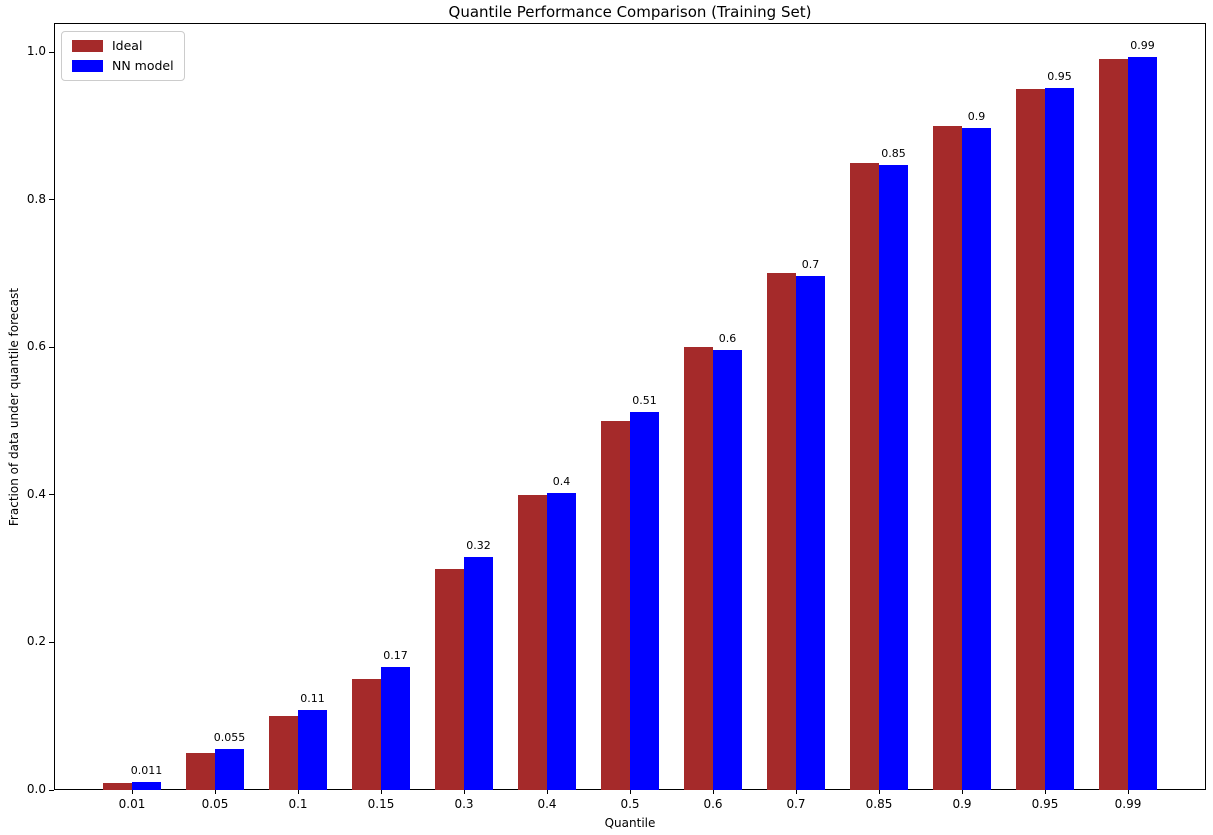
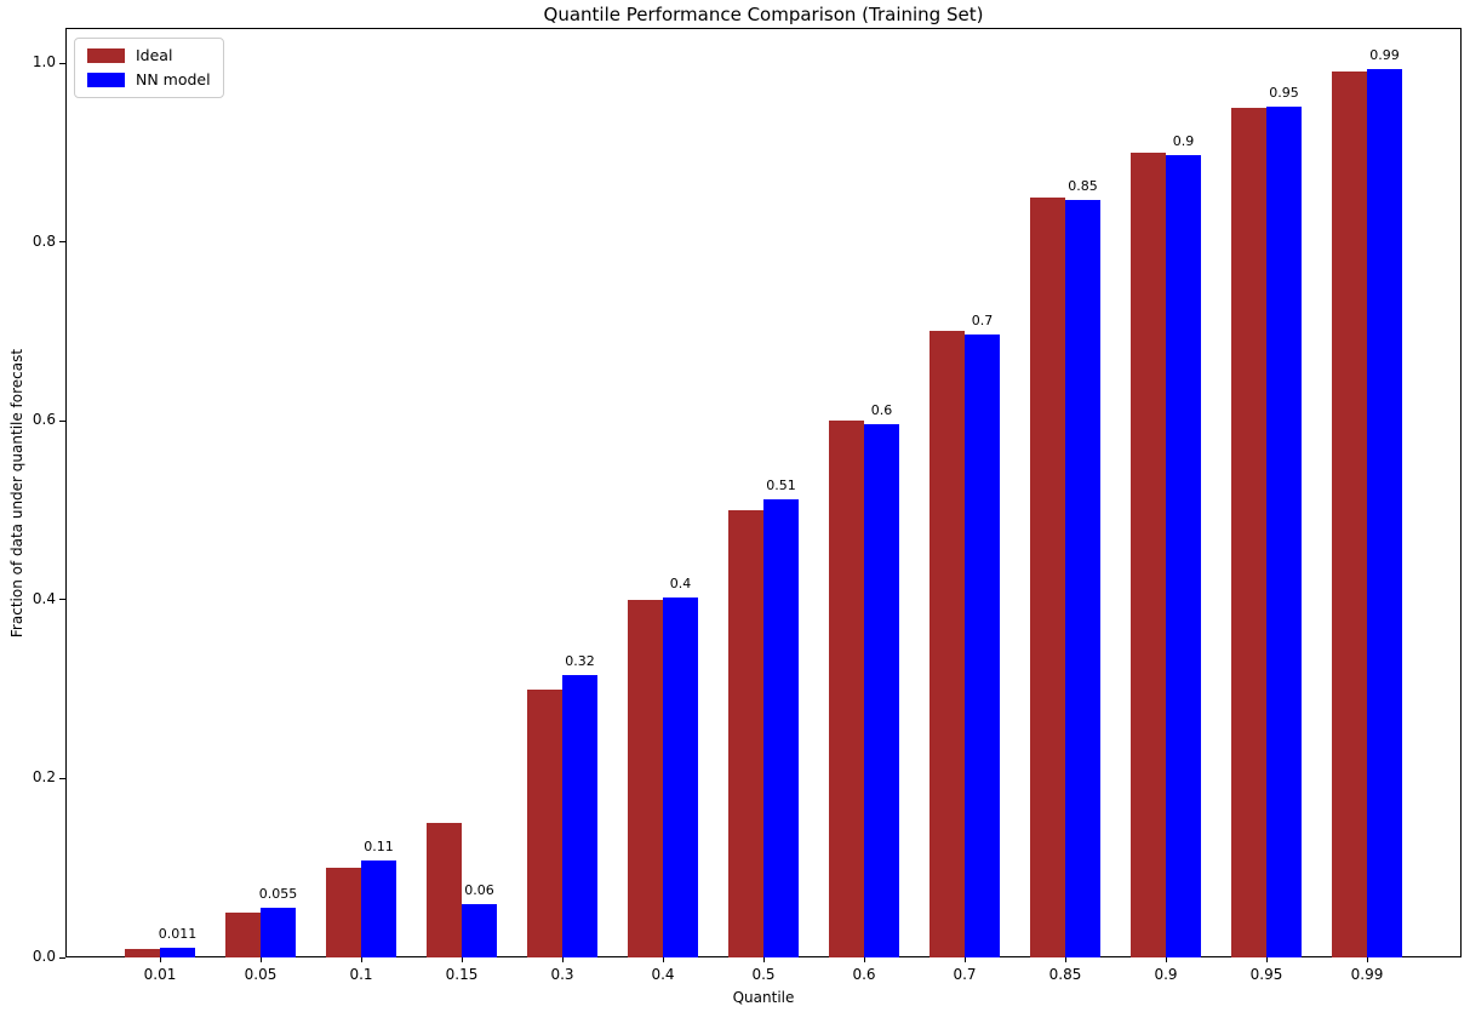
NN model/0.15: 0.17 -> 0.06
